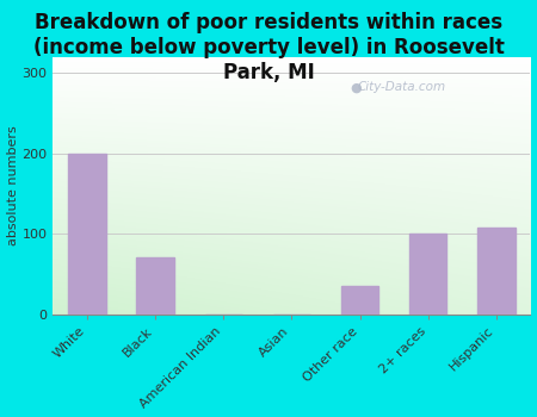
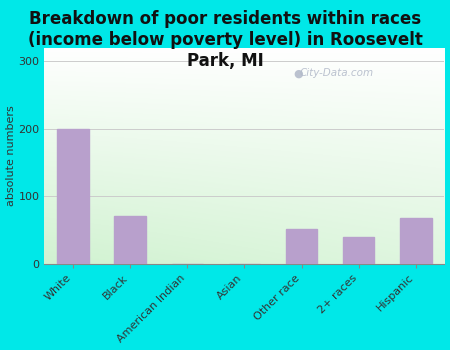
Other race: 35 -> 52
2+ races: 100 -> 40
Hispanic: 108 -> 68
